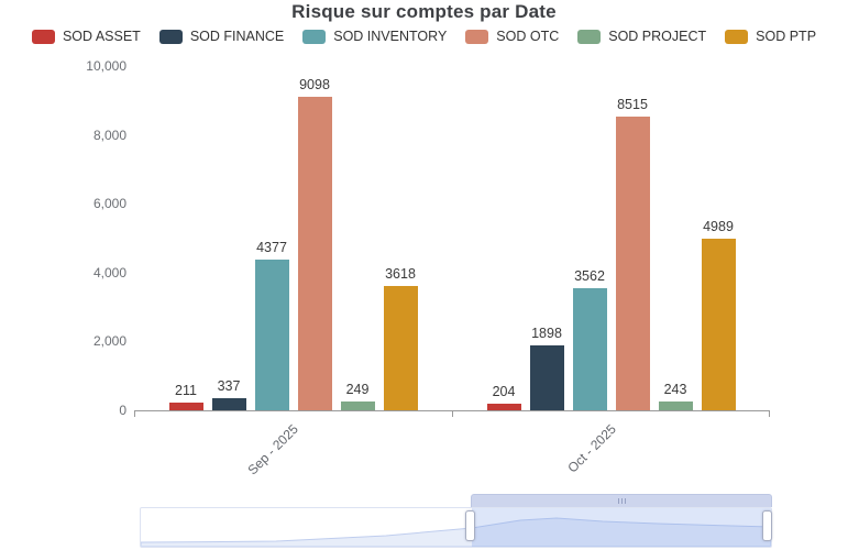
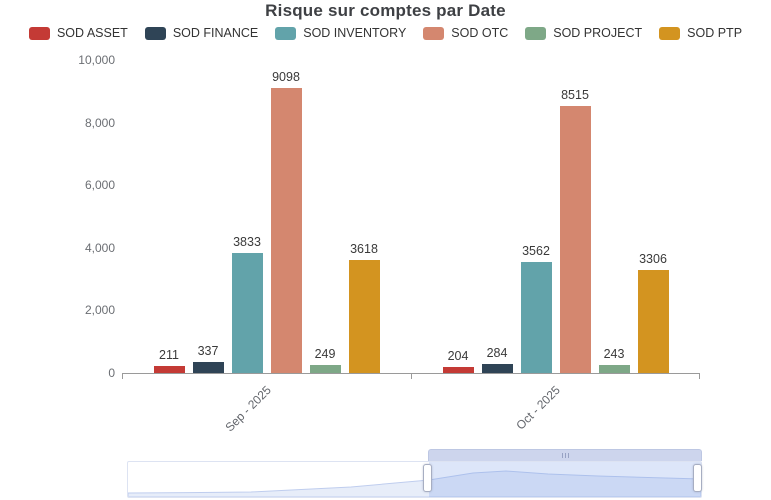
SOD INVENTORY/Sep - 2025: 4377 -> 3833
SOD FINANCE/Oct - 2025: 1898 -> 284
SOD PTP/Oct - 2025: 4989 -> 3306
